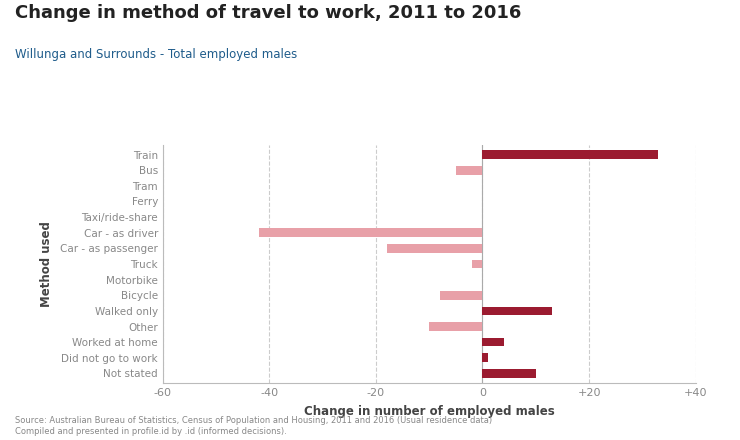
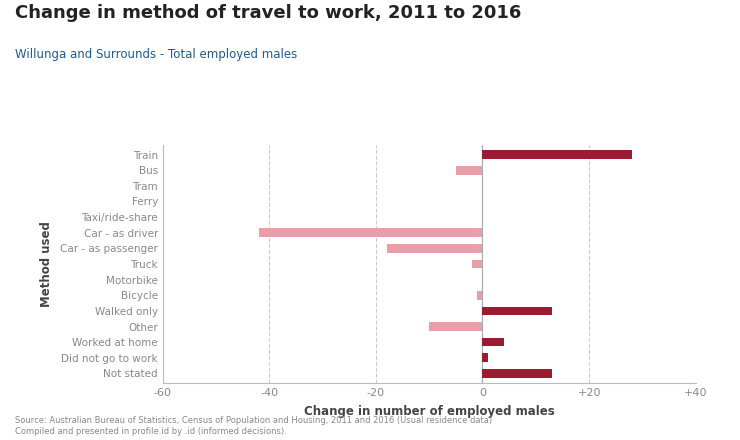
Train: 33 -> 28
Bicycle: -8 -> -1
Not stated: 10 -> 13
